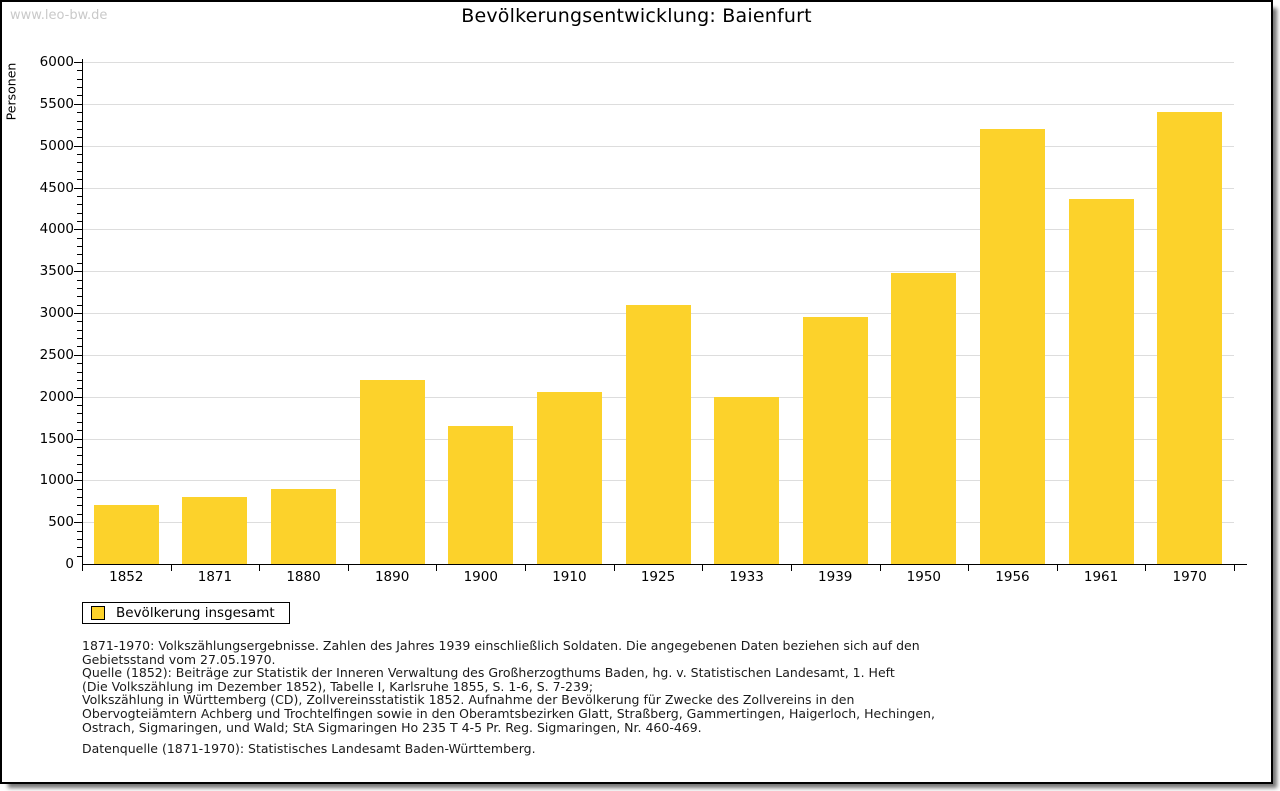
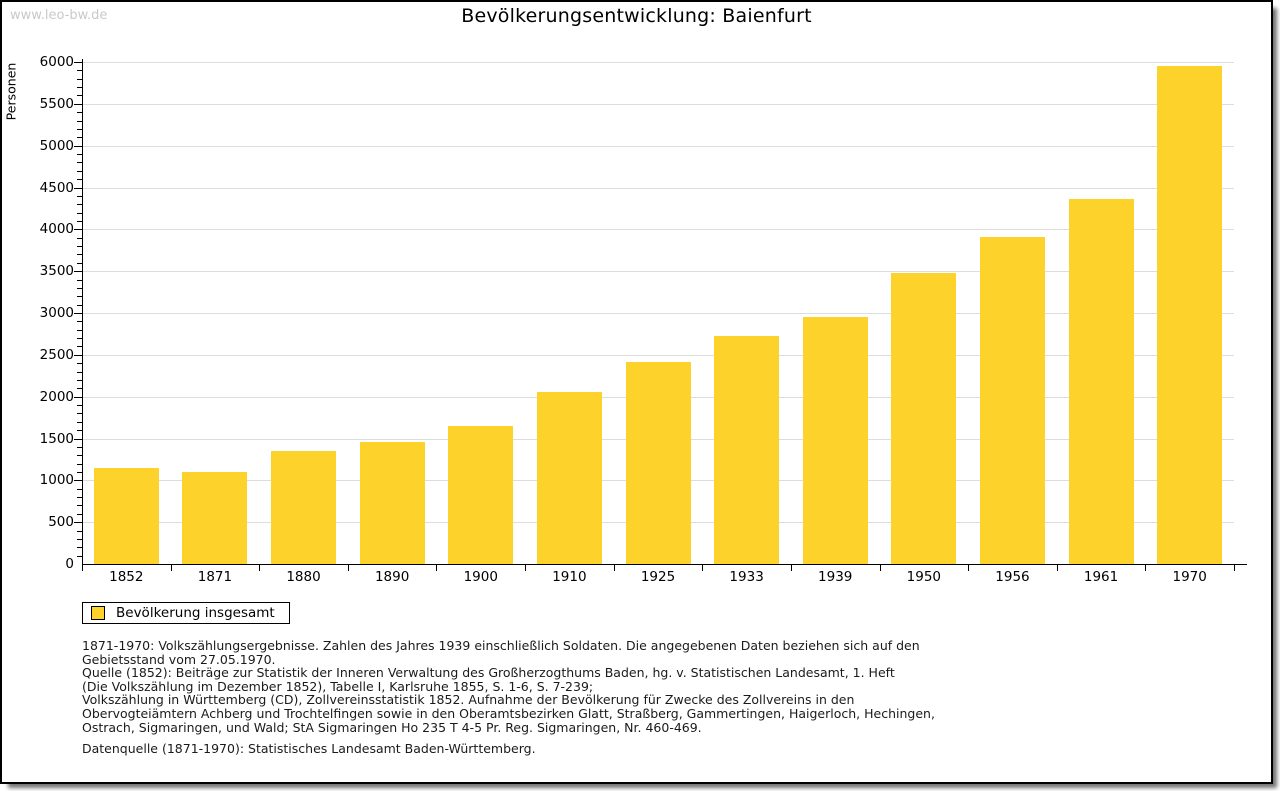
1852: 700 -> 1200
1871: 800 -> 1100
1880: 900 -> 1400
1890: 2200 -> 1500
1925: 3100 -> 2400
1933: 2000 -> 2700
1956: 5200 -> 3900
1970: 5400 -> 6000
